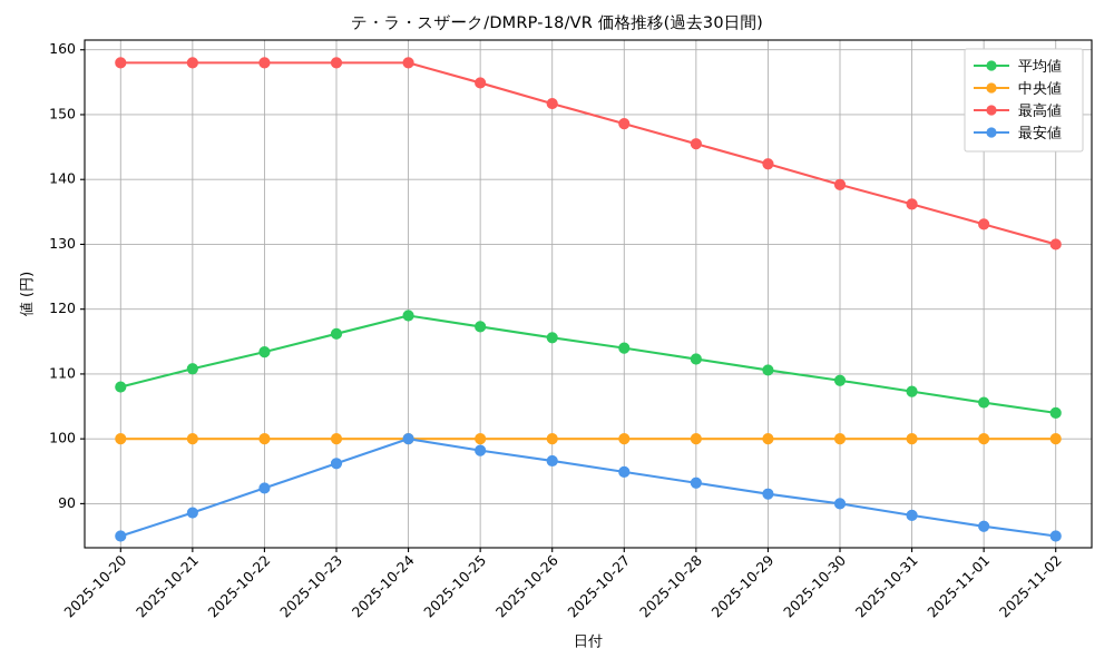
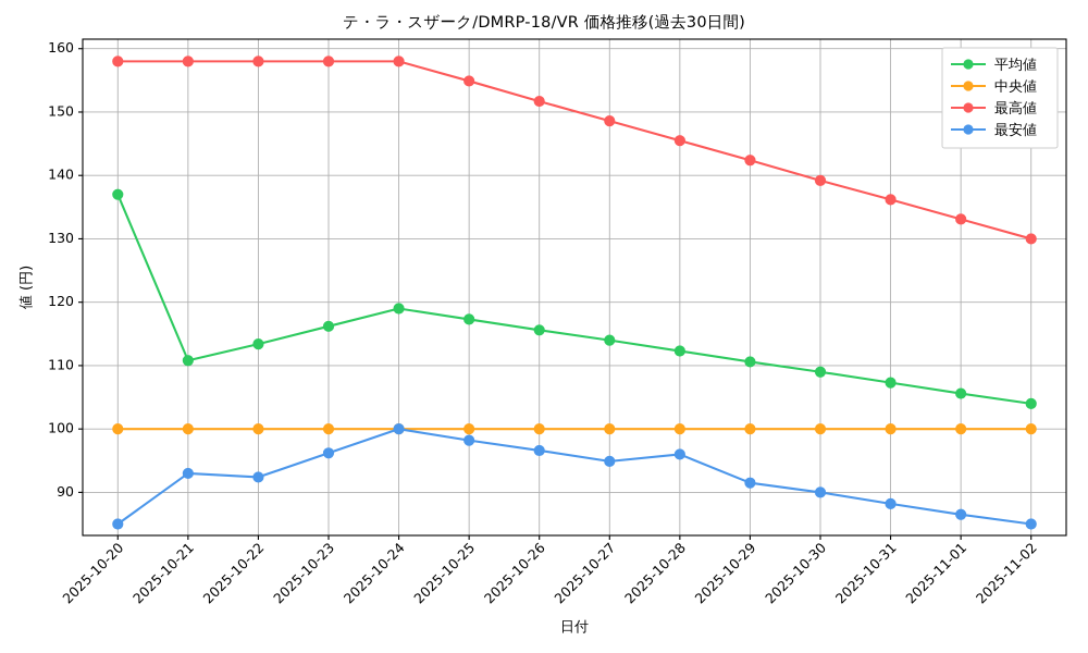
平均値/2025-10-20: 108 -> 137
最安値/2025-10-21: 89 -> 93
最安値/2025-10-28: 93 -> 96
